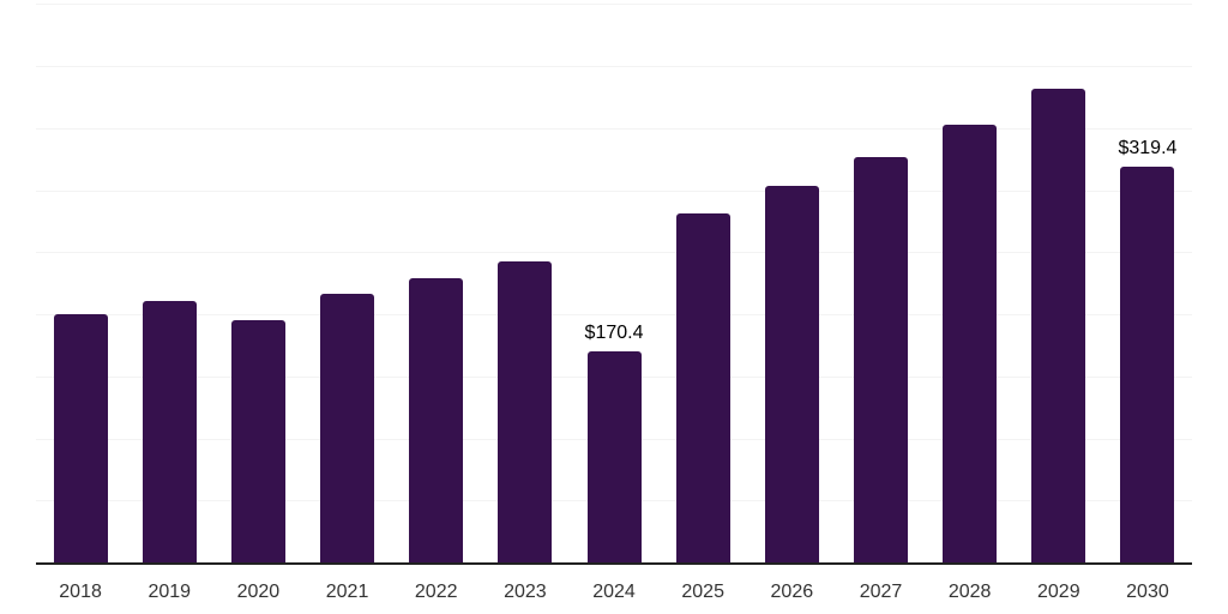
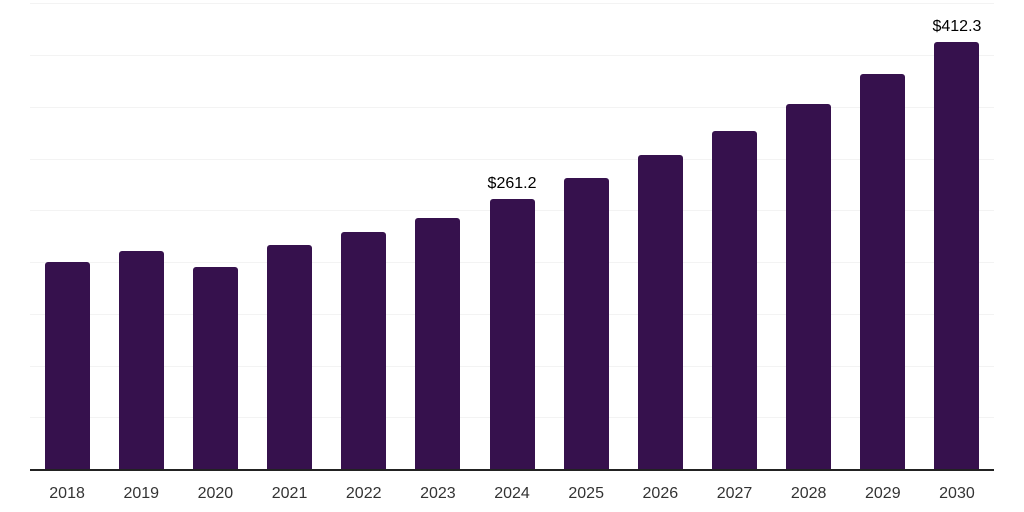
2024: $170.4 -> $261.2
2030: $319.4 -> $412.3
